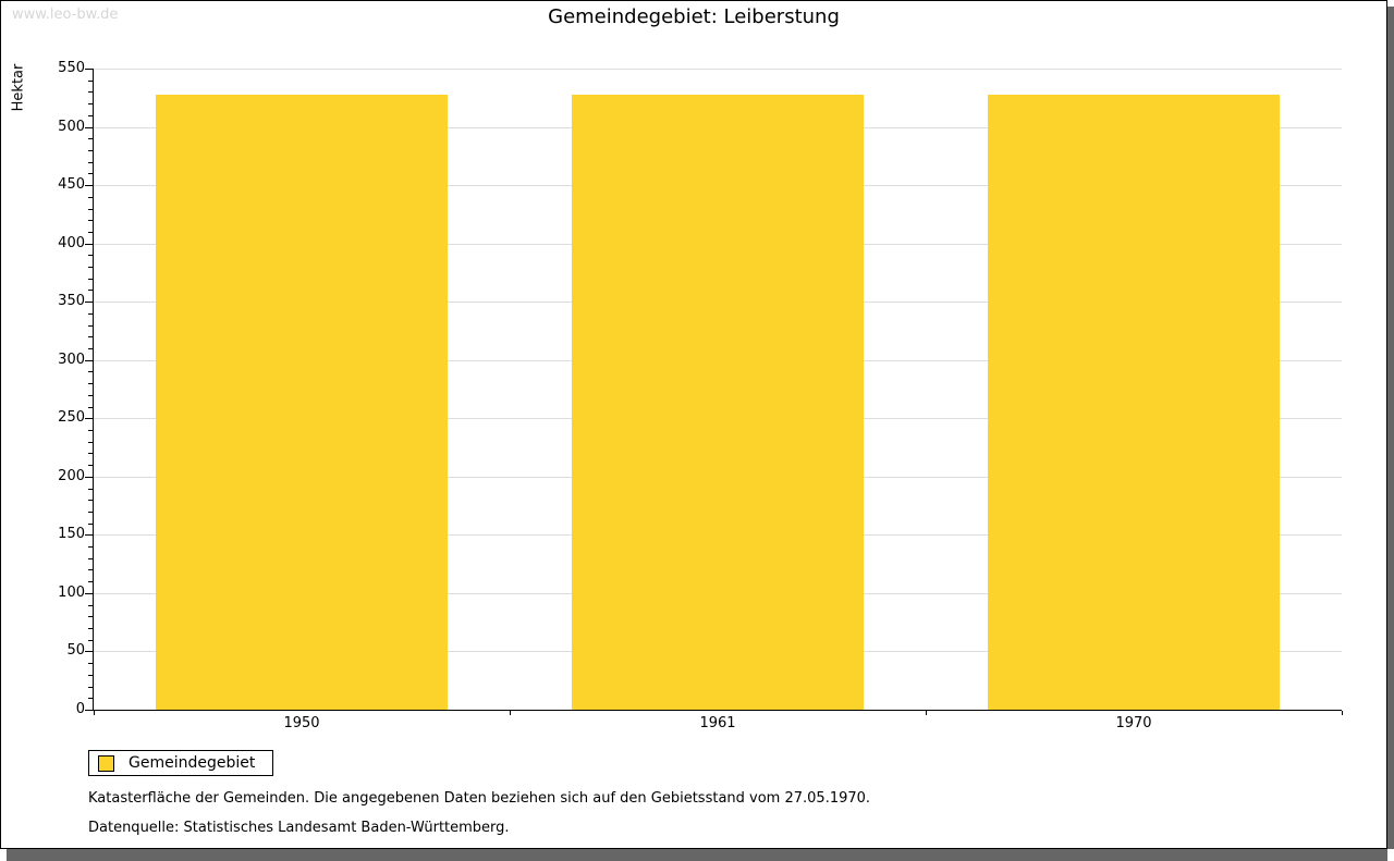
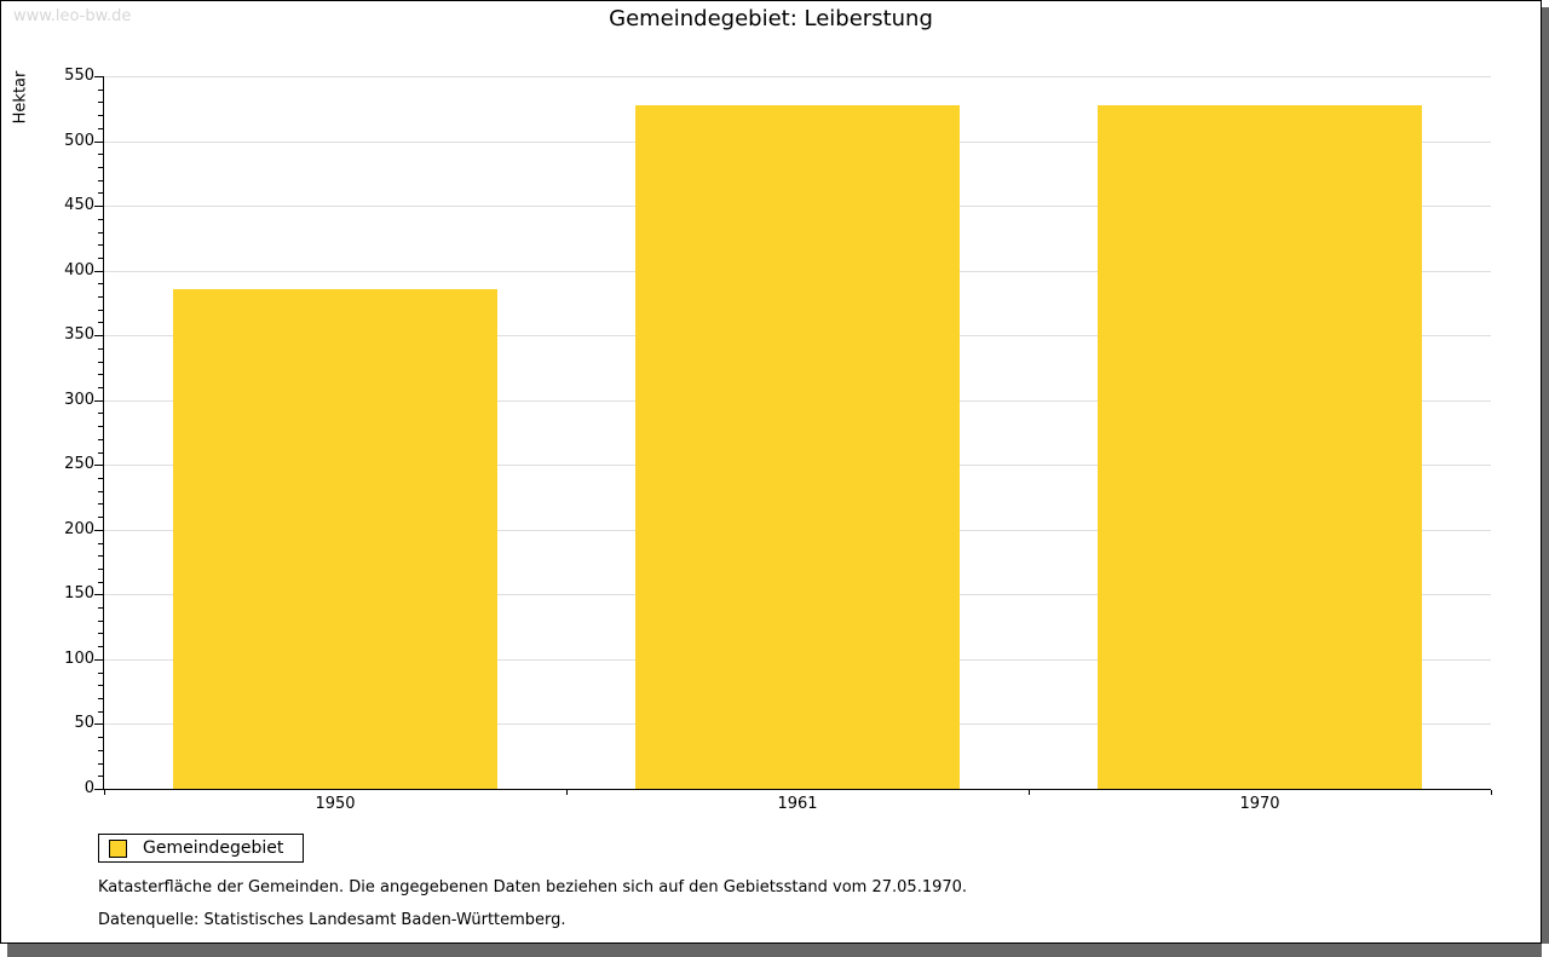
1950: 528 -> 386
